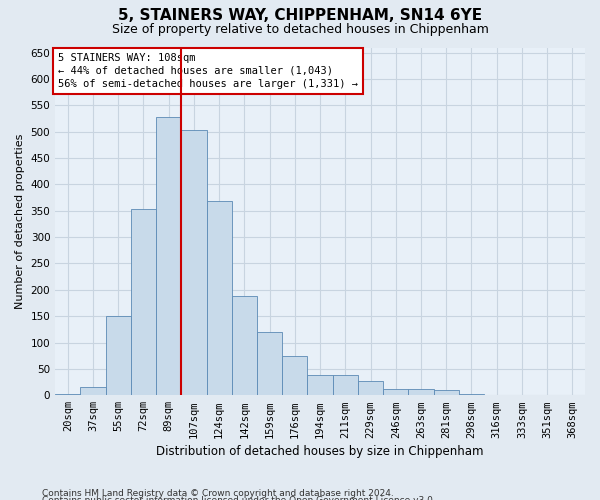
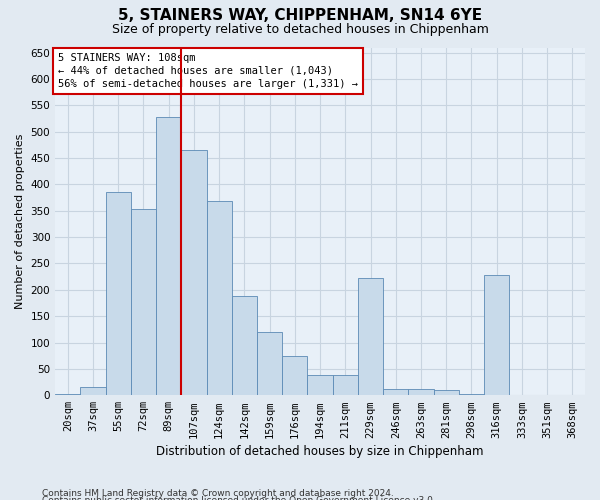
55sqm: 150 -> 386
107sqm: 503 -> 466
229sqm: 27 -> 222
316sqm: 1 -> 228
